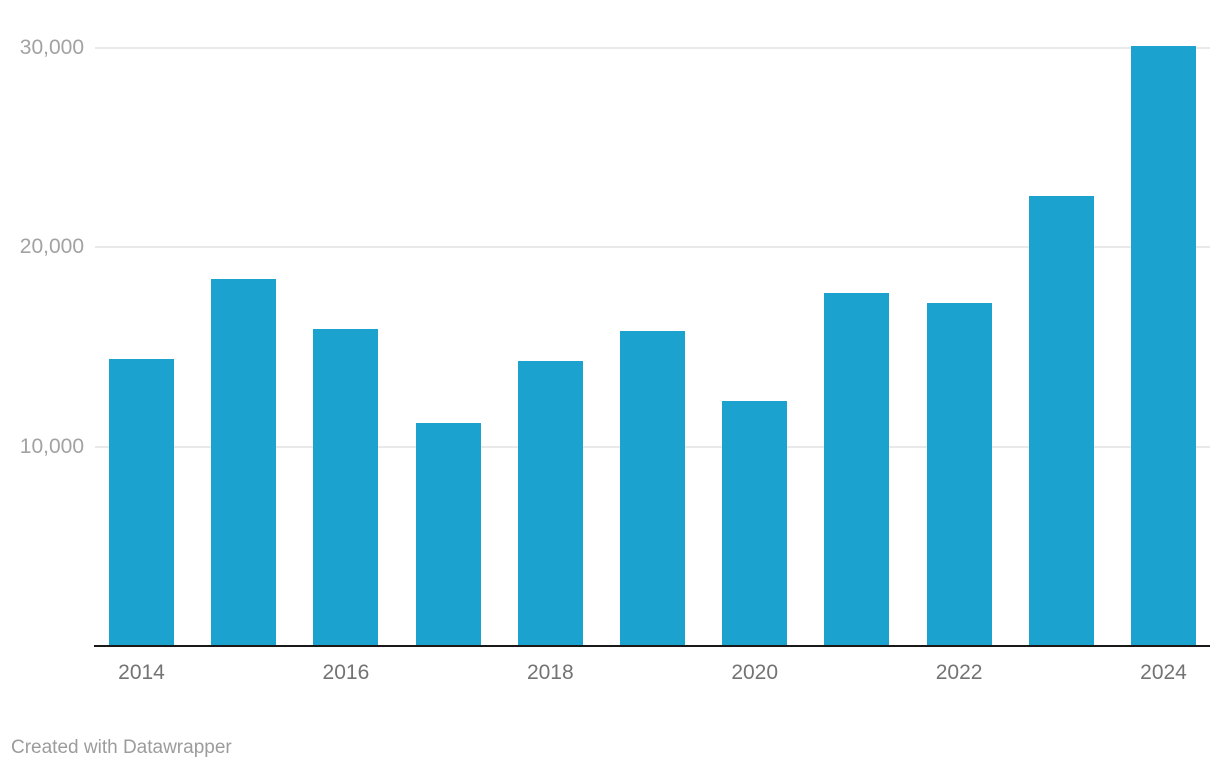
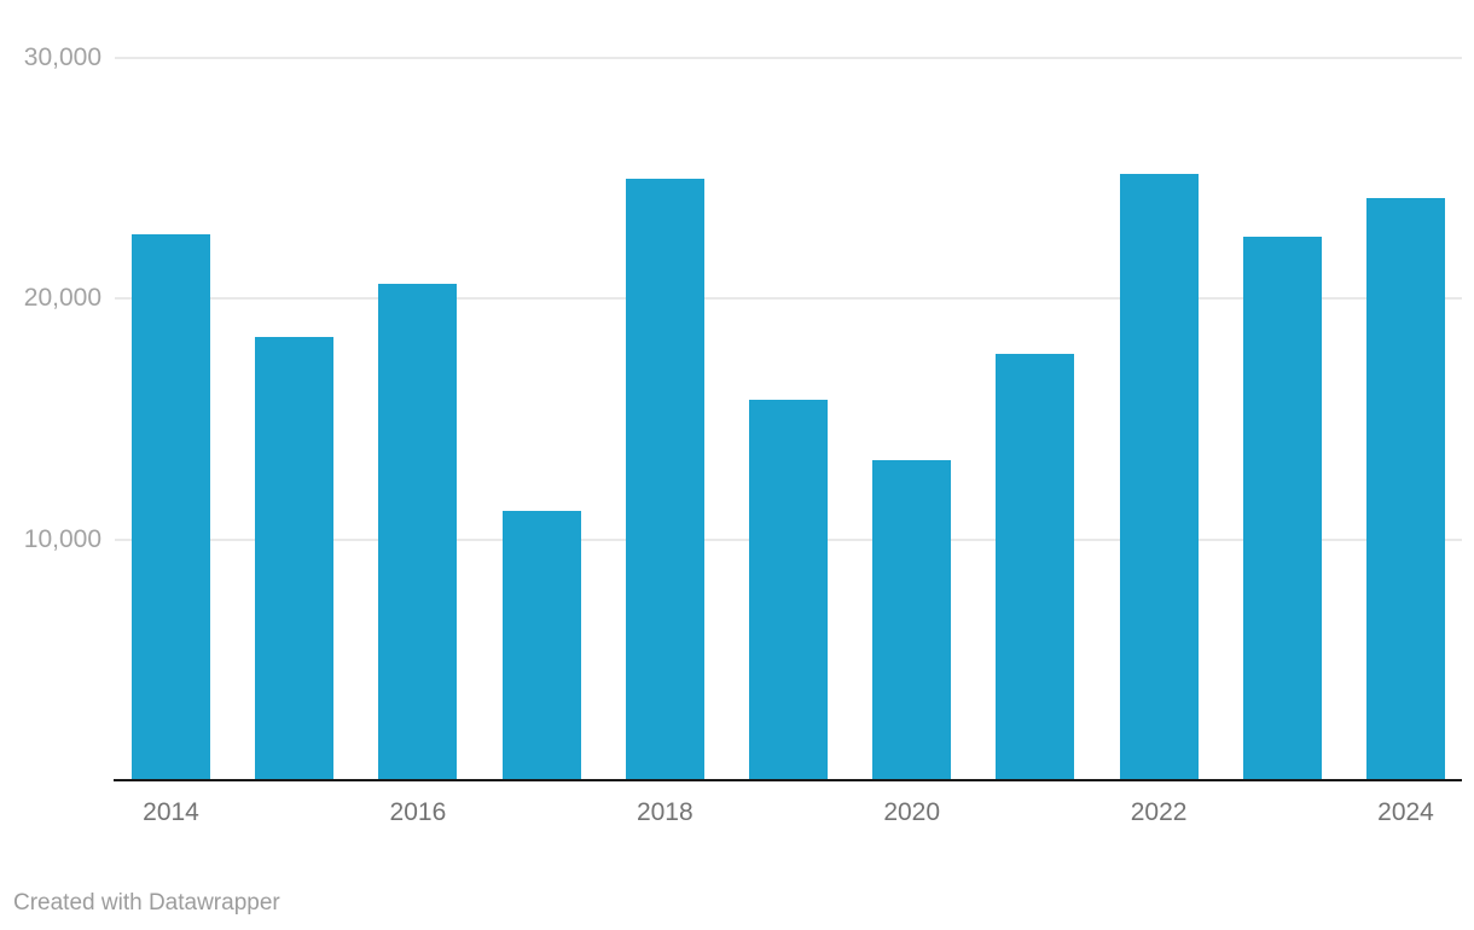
2014: 14400 -> 22700
2016: 15900 -> 20600
2018: 14300 -> 25000
2020: 12300 -> 13300
2022: 17200 -> 25200
2024: 30100 -> 24200
